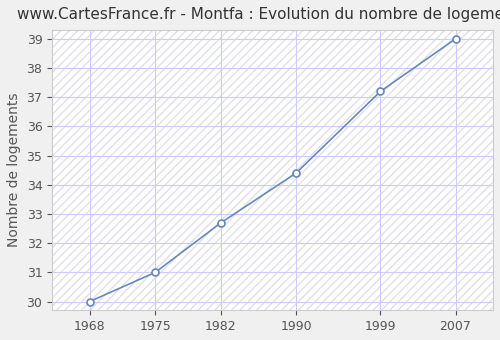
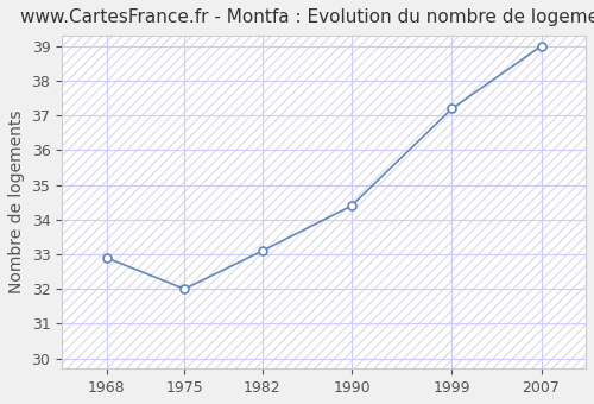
1968: 30.0 -> 32.9
1975: 31.0 -> 32.0
1982: 32.7 -> 33.1
